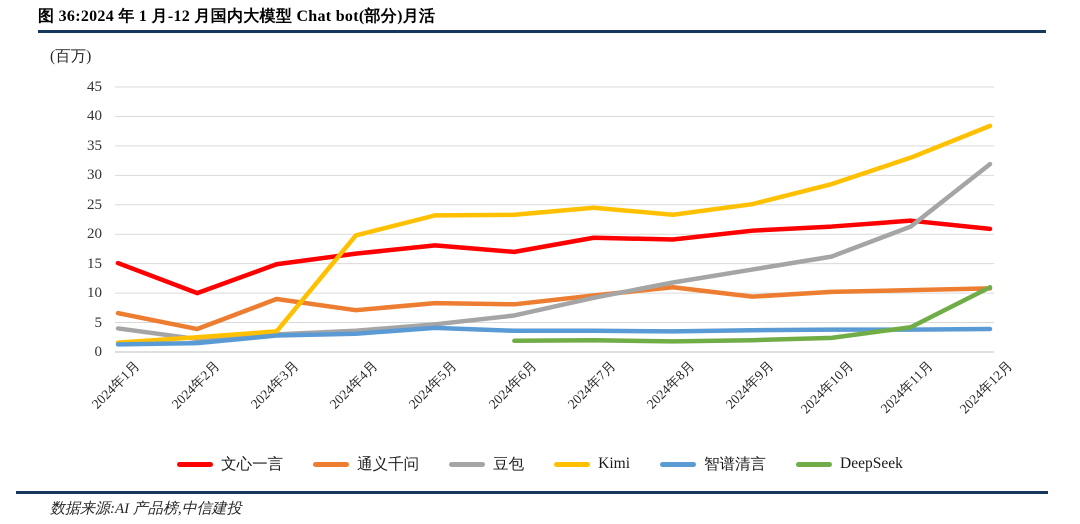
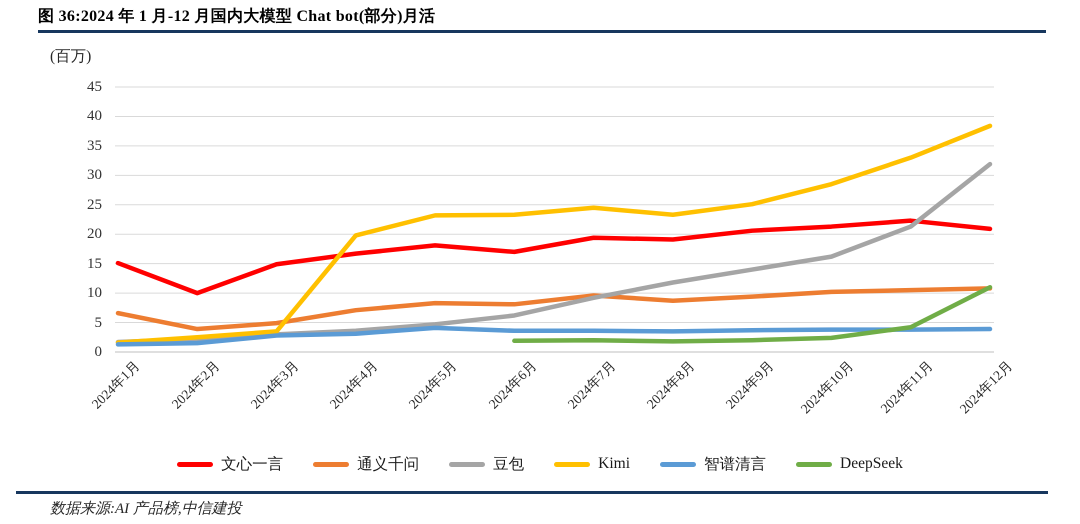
豆包/2024年1月: 4 -> 2
通义千问/2024年3月: 9 -> 5
通义千问/2024年8月: 11 -> 9
